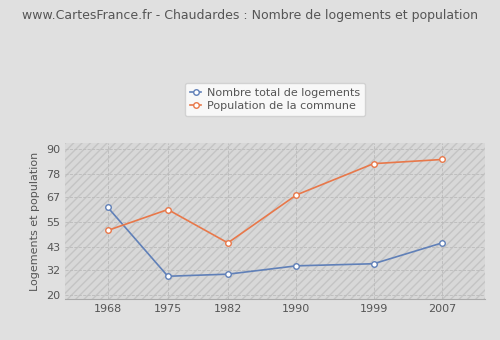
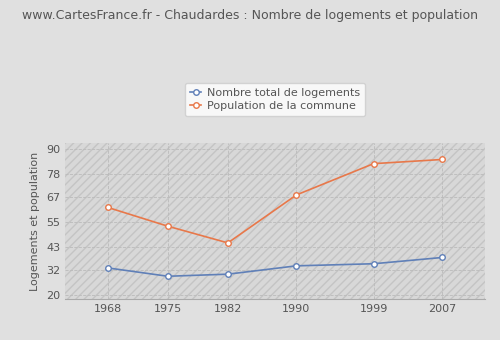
Nombre total de logements/1968: 62 -> 33
Population de la commune/1968: 51 -> 62
Population de la commune/1975: 61 -> 53
Nombre total de logements/2007: 45 -> 38
